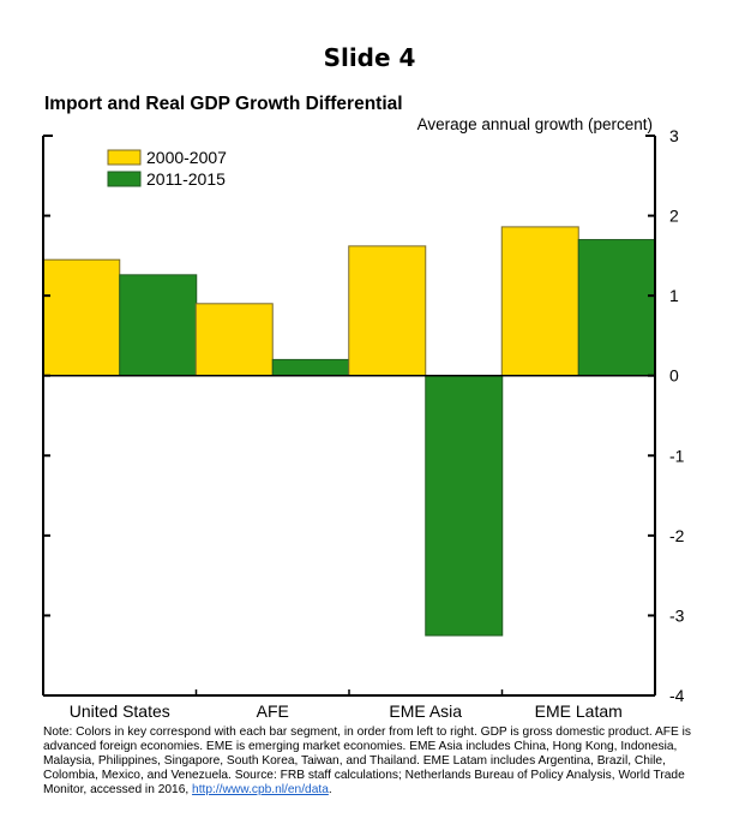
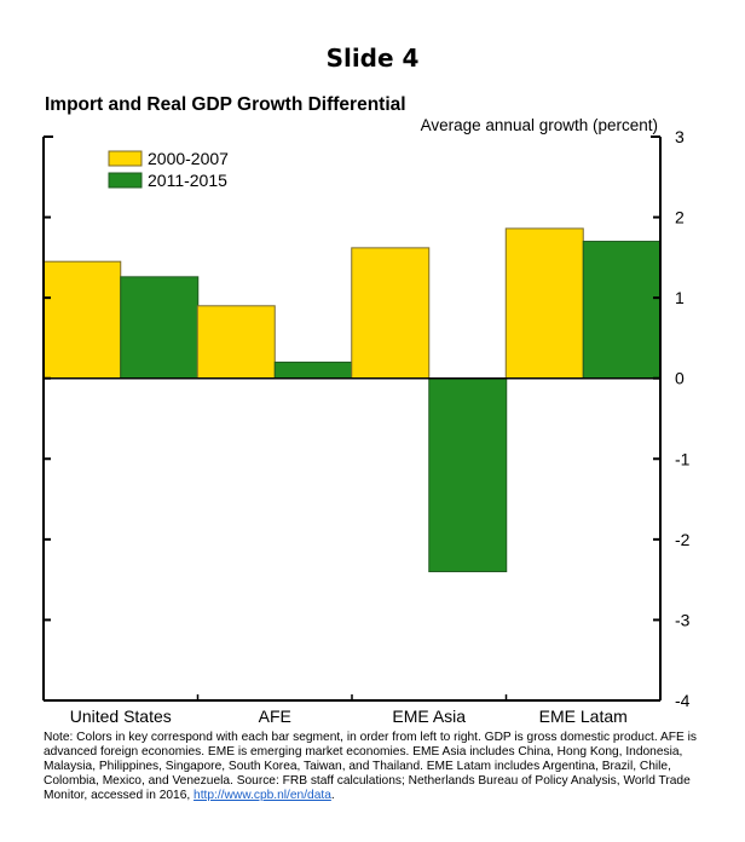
2011-2015/EME Asia: -3.2 -> -2.4
